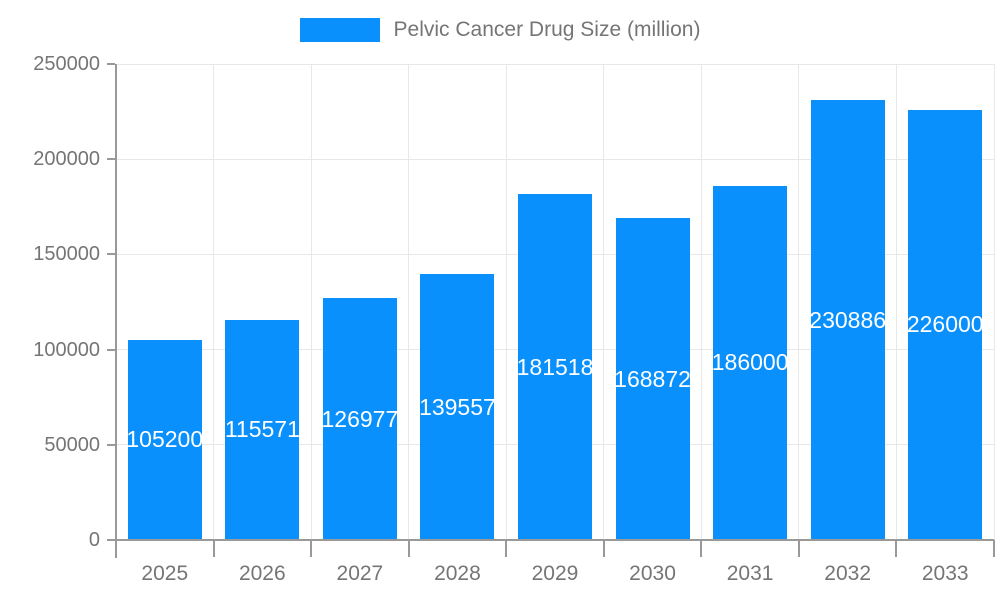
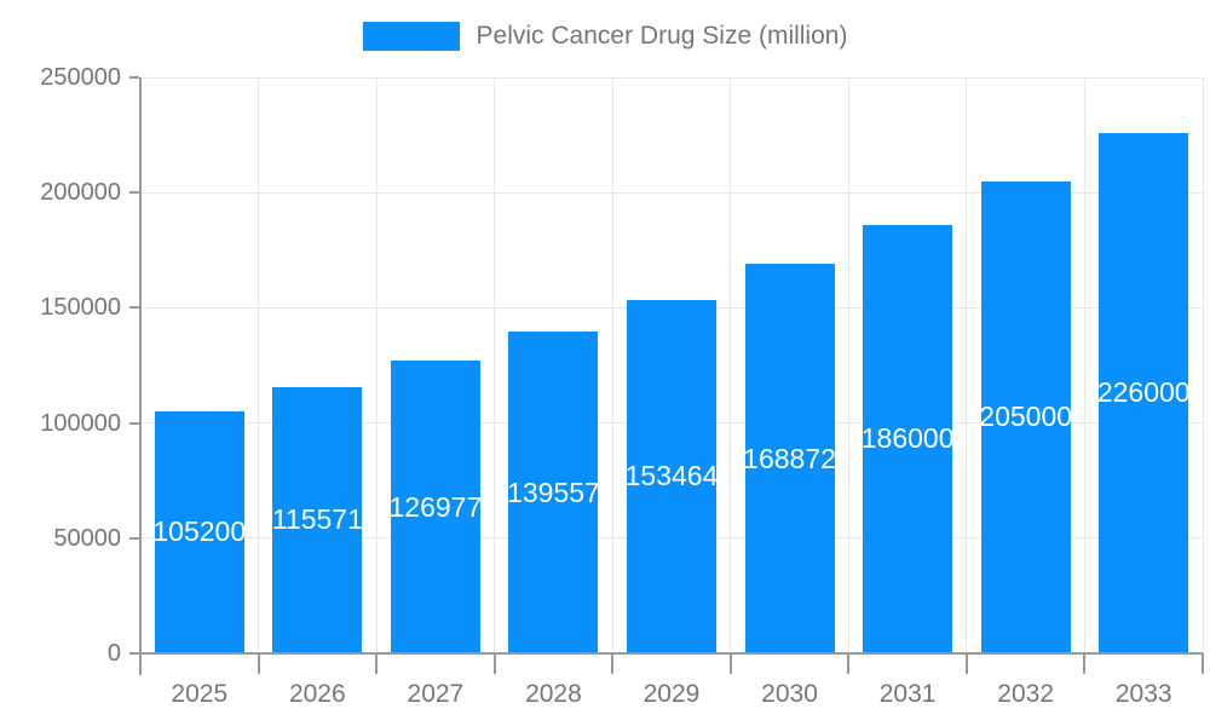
2029: 181518 -> 153464
2032: 230886 -> 205000
